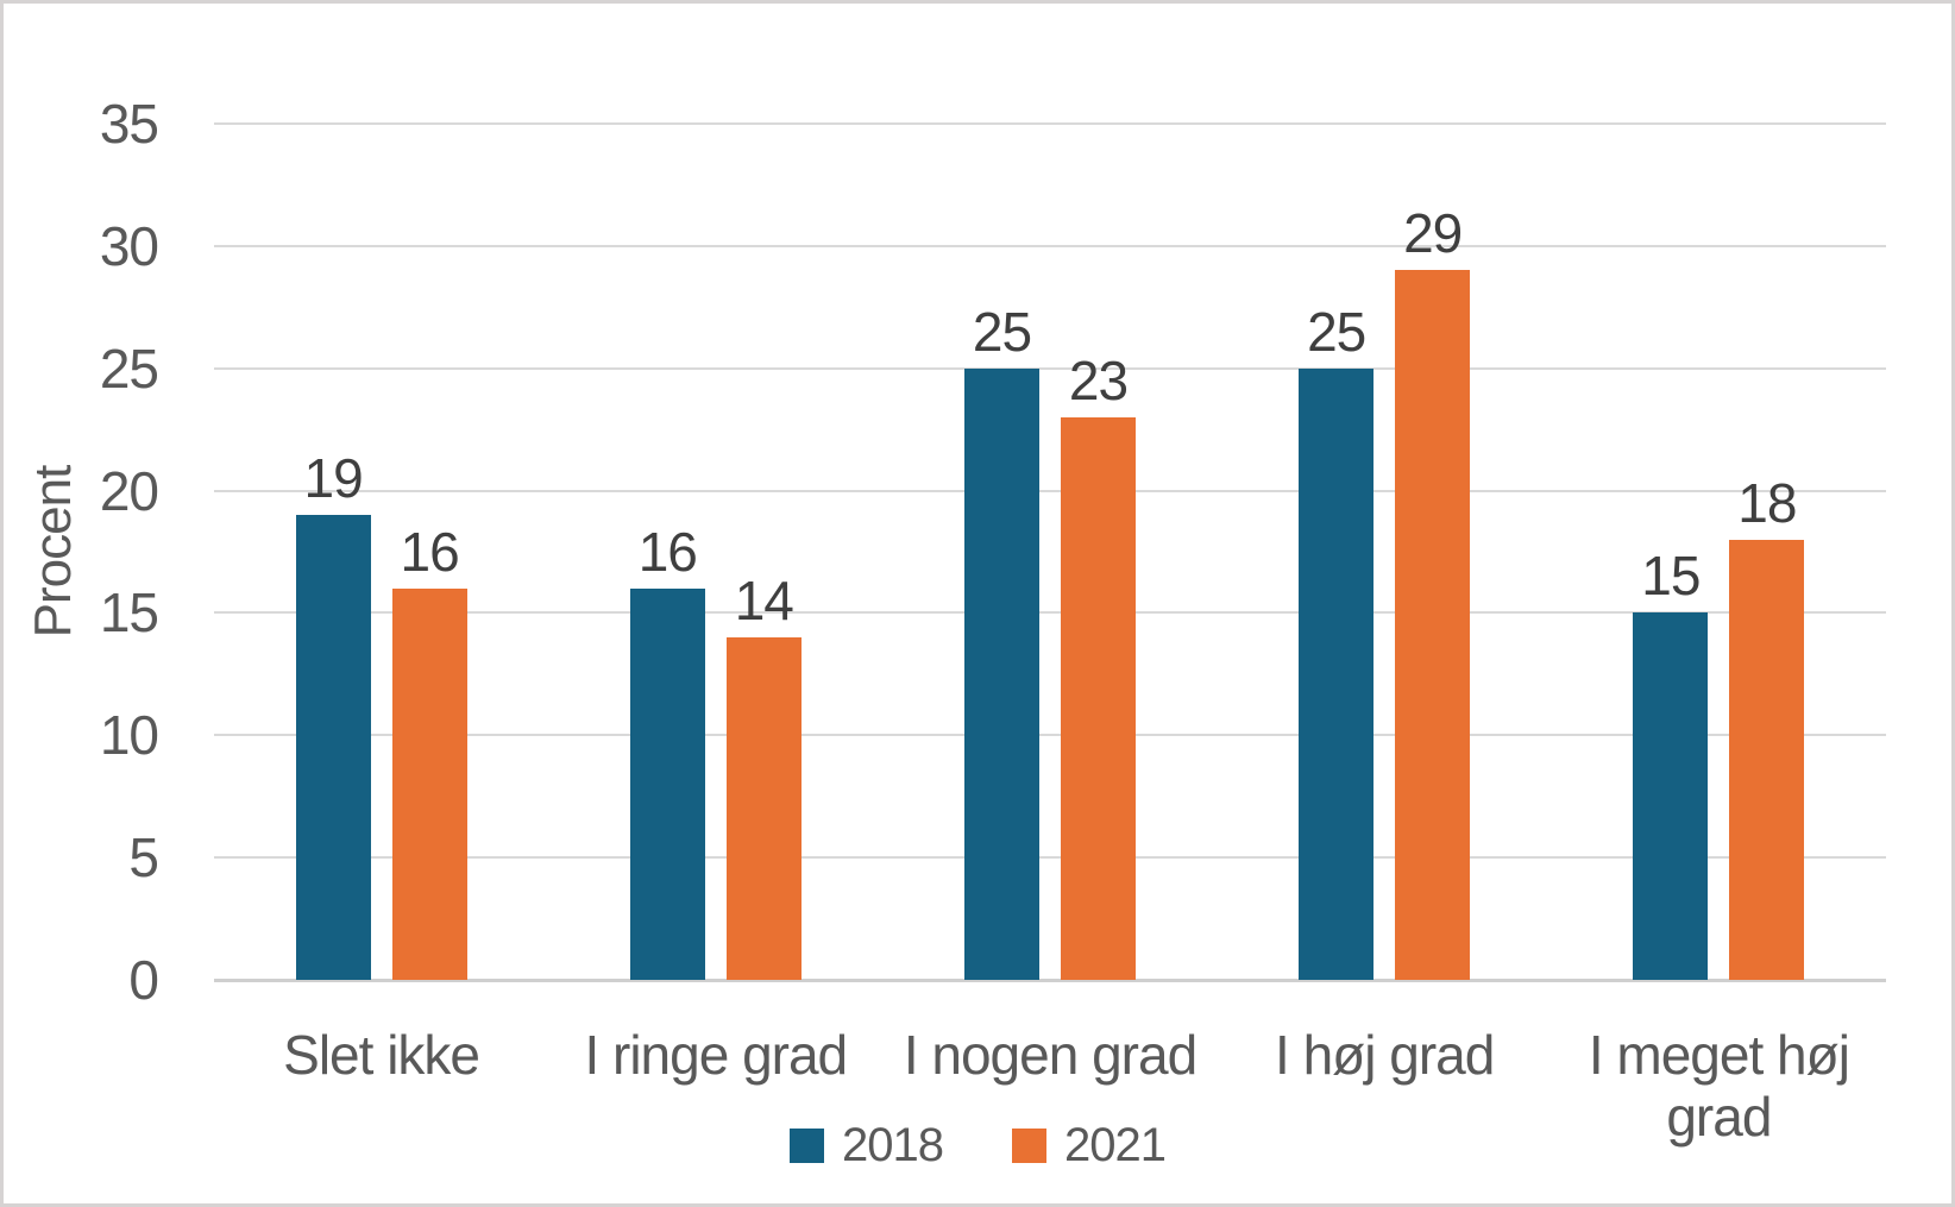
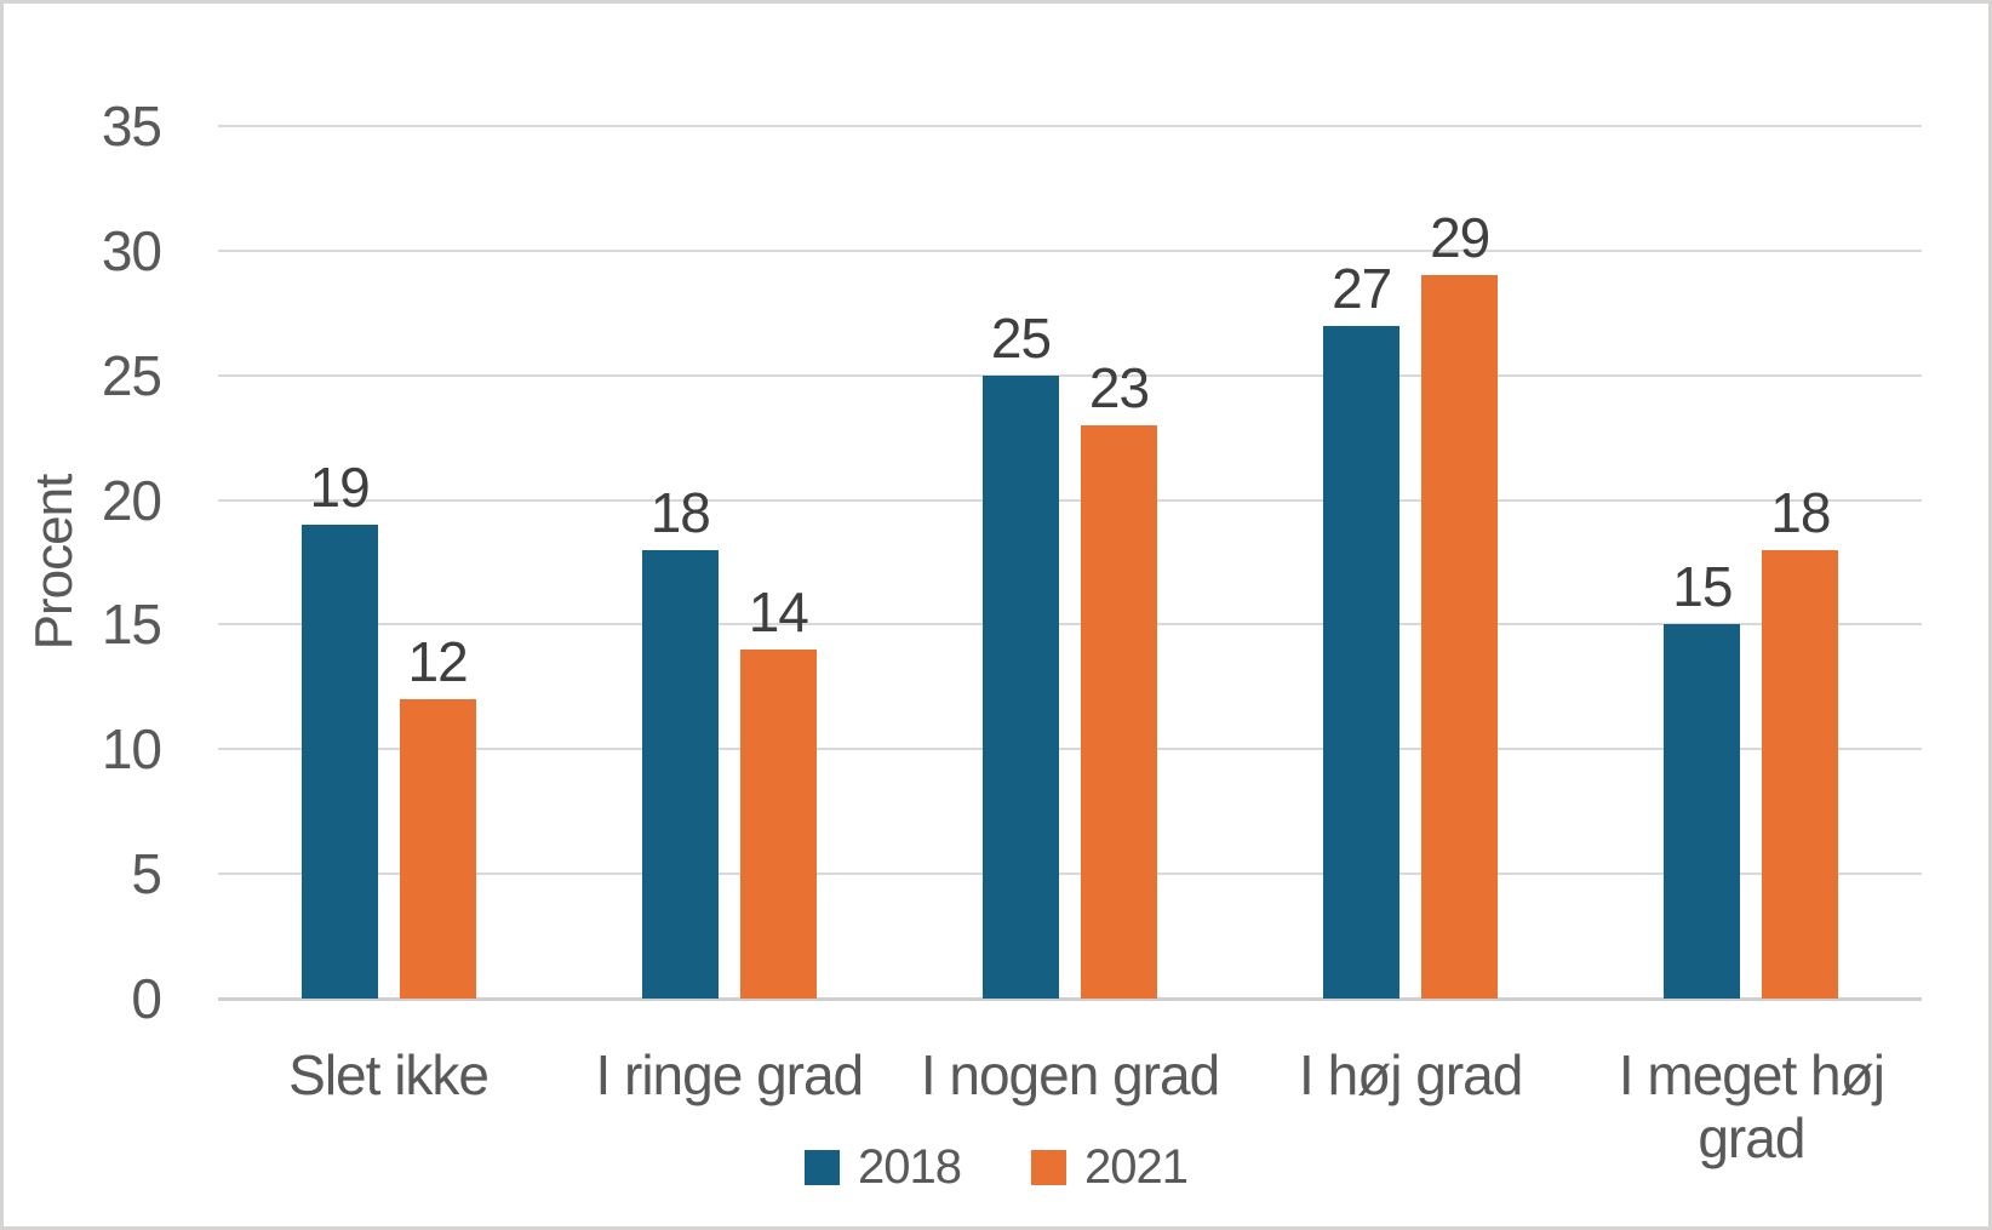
2021/Slet ikke: 16 -> 12
2018/I ringe grad: 16 -> 18
2018/I høj grad: 25 -> 27
